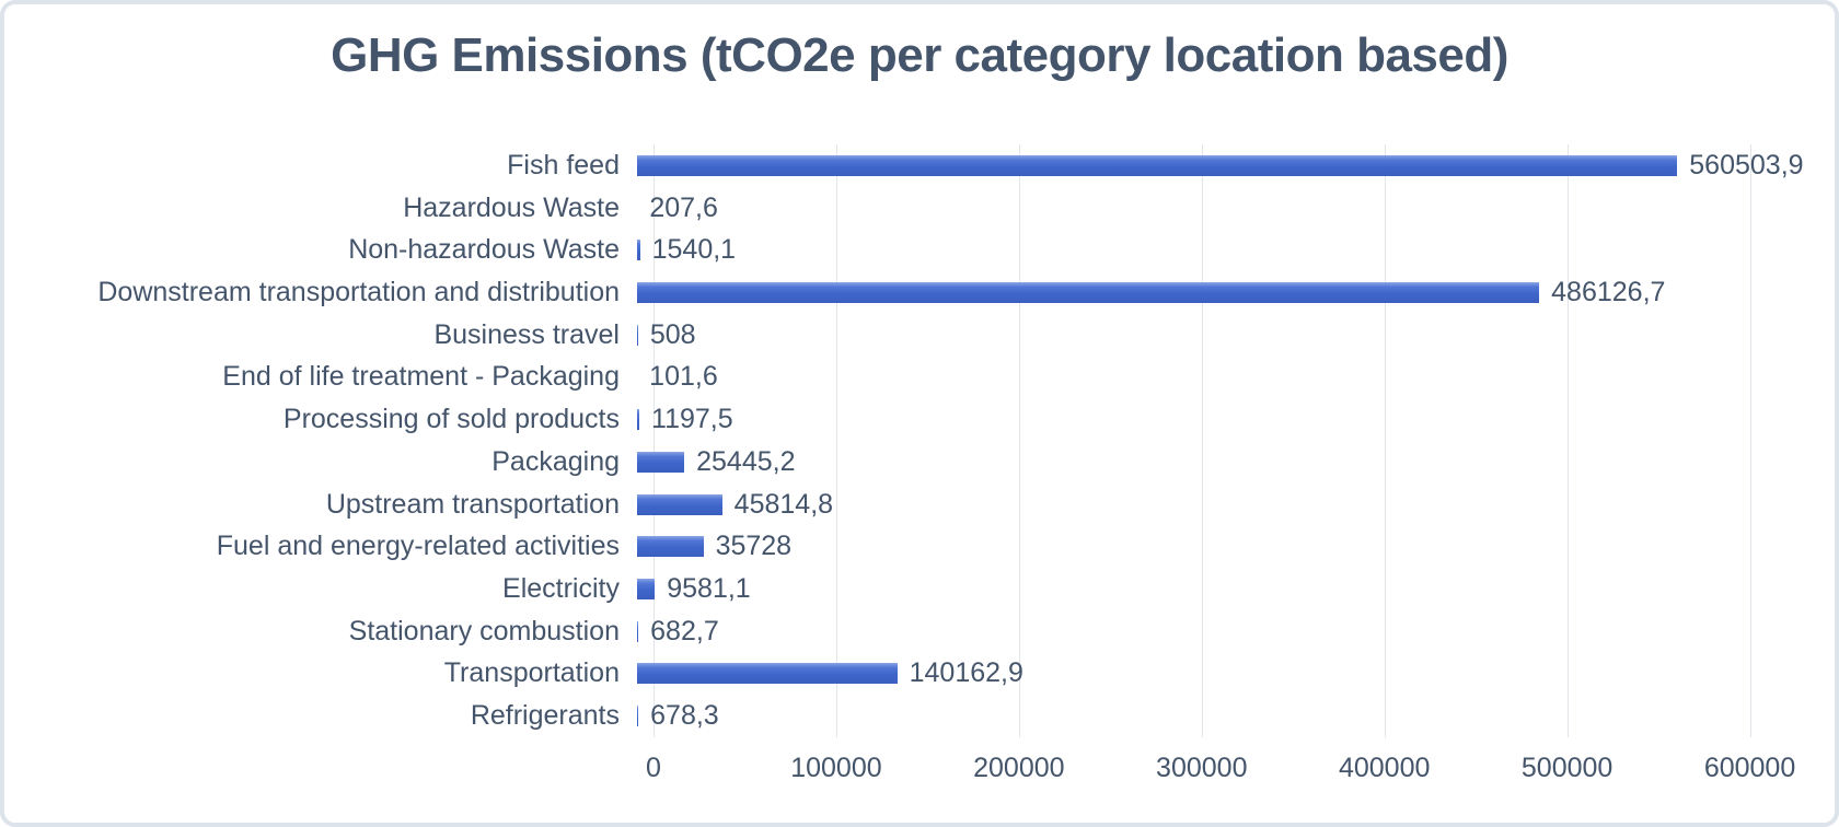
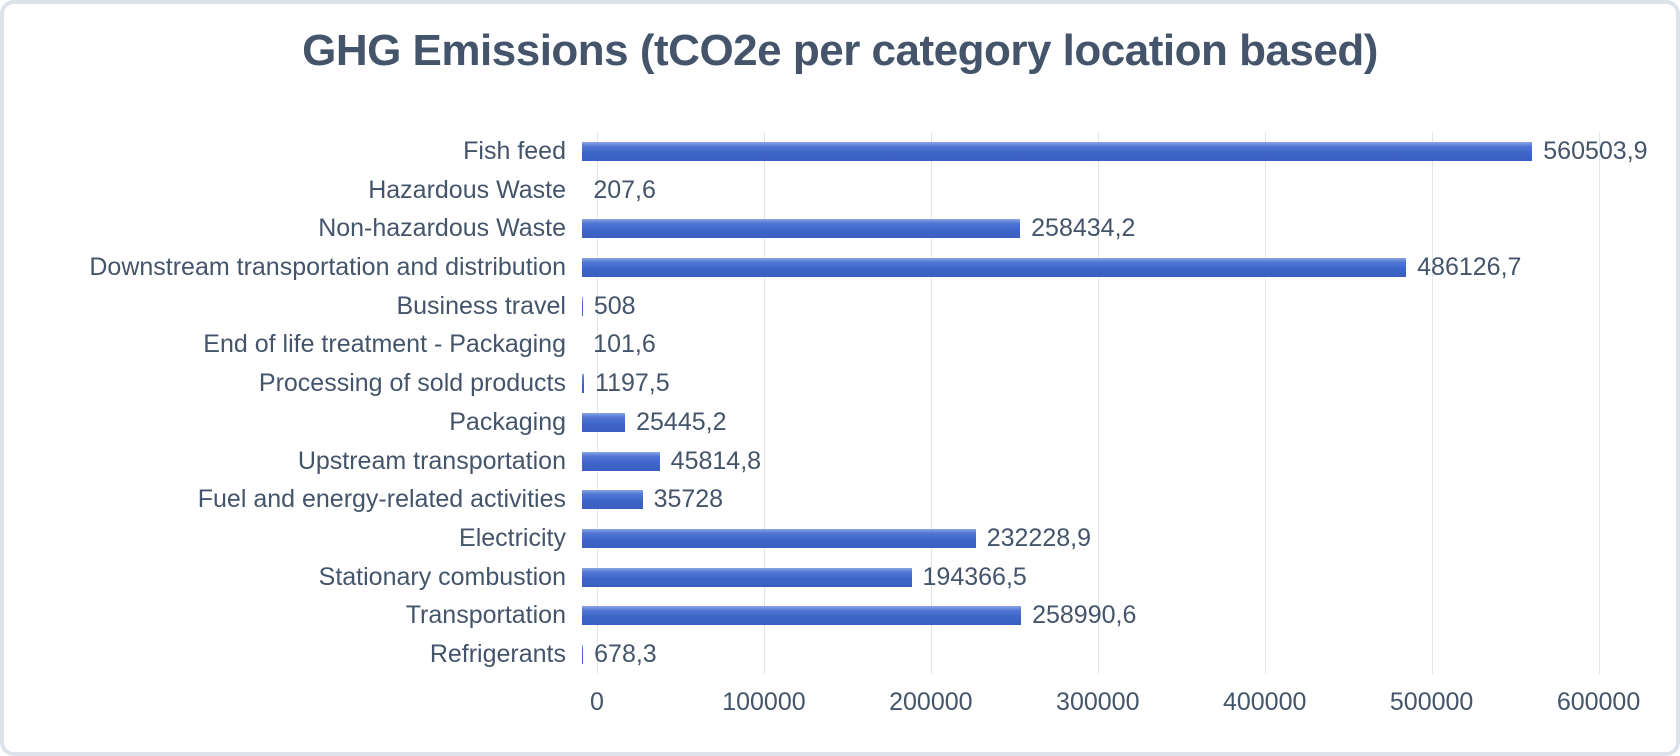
Non-hazardous Waste: 1540,1 -> 258434,2
Electricity: 9581,1 -> 232228,9
Stationary combustion: 682,7 -> 194366,5
Transportation: 140162,9 -> 258990,6
